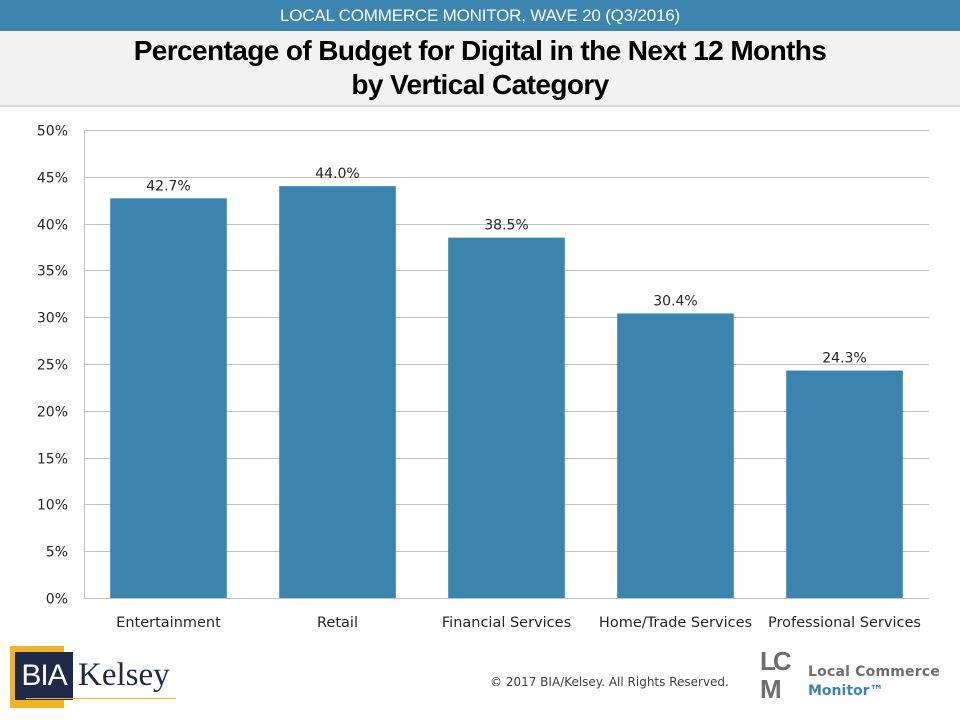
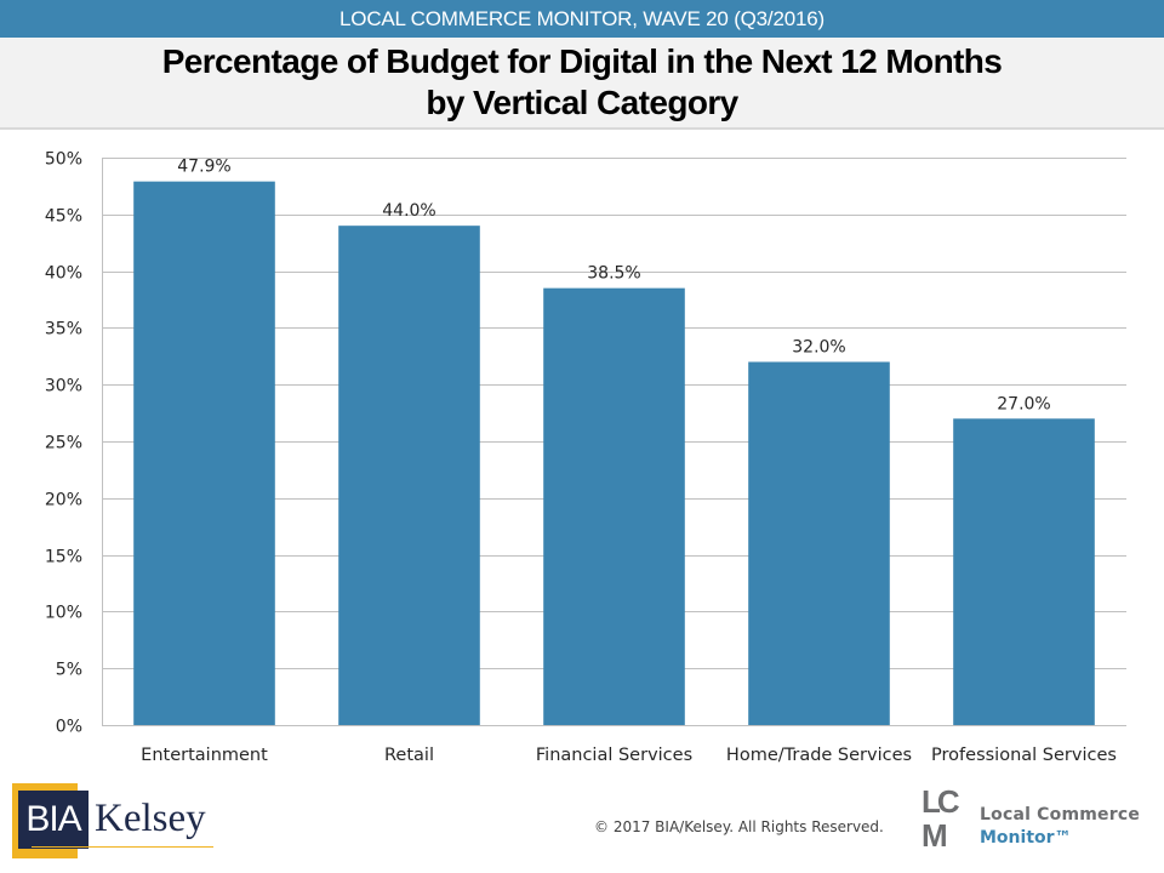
Entertainment: 42.7% -> 47.9%
Home/Trade Services: 30.4% -> 32.0%
Professional Services: 24.3% -> 27.0%
